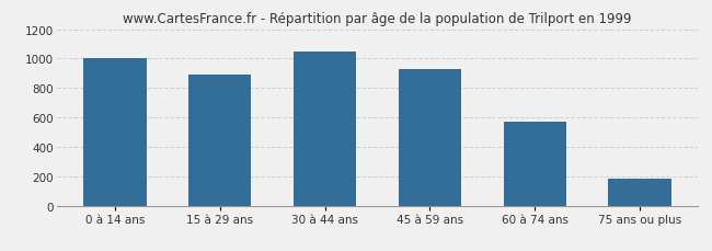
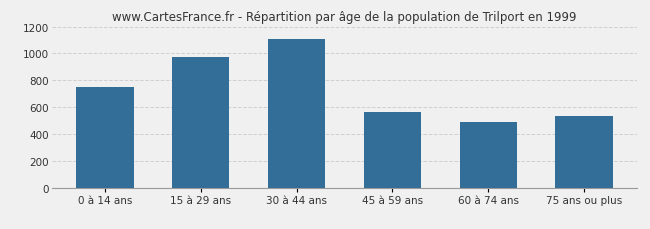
0 à 14 ans: 1000 -> 750
15 à 29 ans: 890 -> 970
30 à 44 ans: 1050 -> 1110
45 à 59 ans: 920 -> 560
60 à 74 ans: 570 -> 490
75 ans ou plus: 180 -> 530
